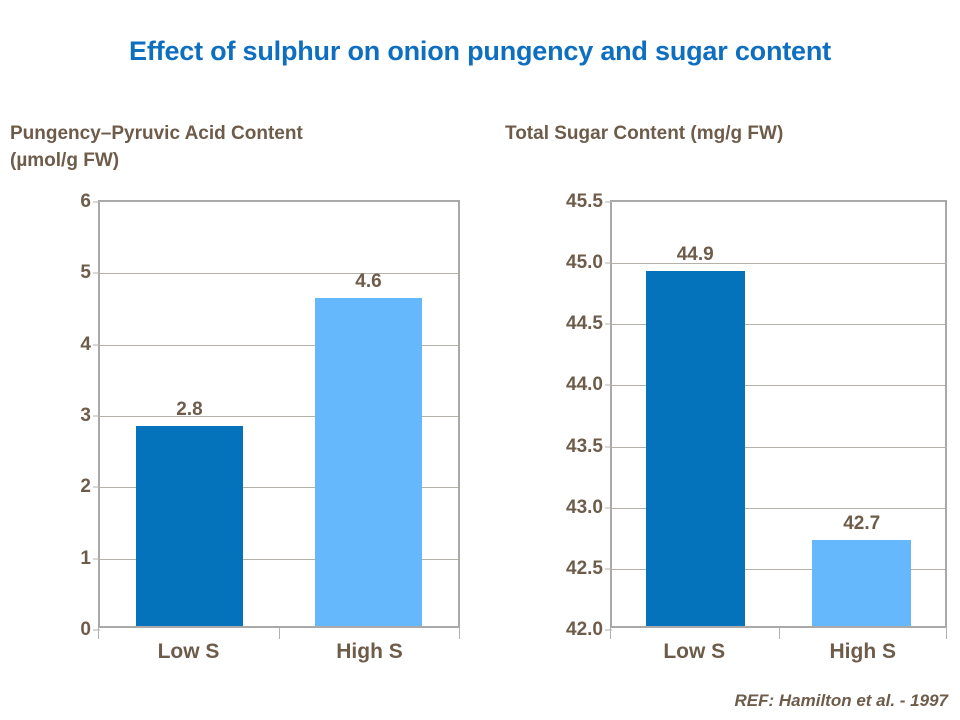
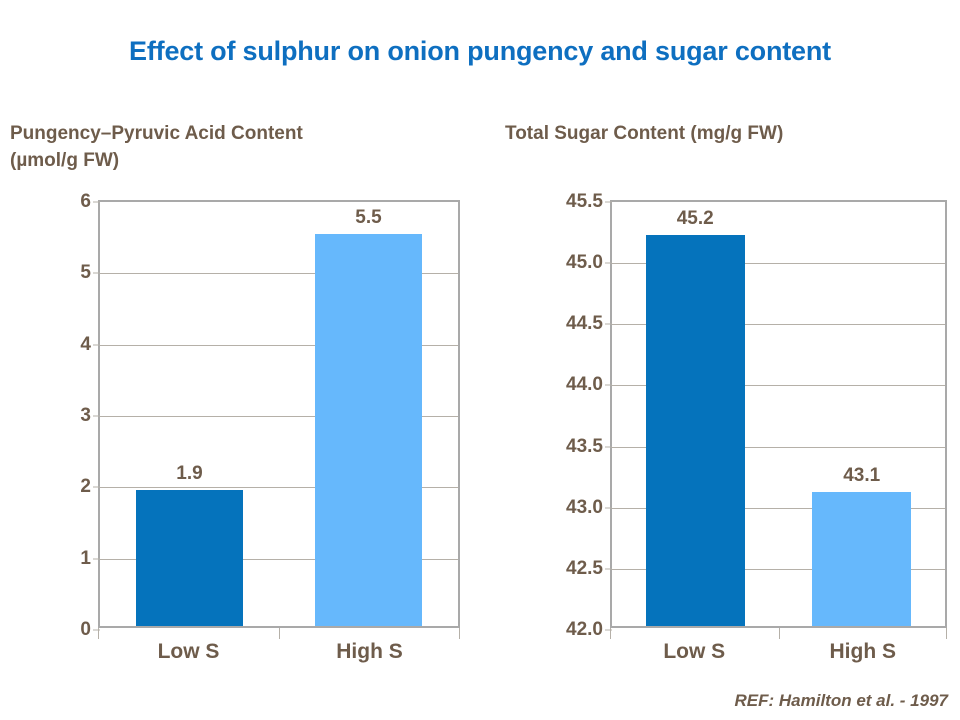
Pungency–Pyruvic Acid Content (µmol/g FW)/Low S: 2.8 -> 1.9
Pungency–Pyruvic Acid Content (µmol/g FW)/High S: 4.6 -> 5.5
Total Sugar Content (mg/g FW)/Low S: 44.9 -> 45.2
Total Sugar Content (mg/g FW)/High S: 42.7 -> 43.1
